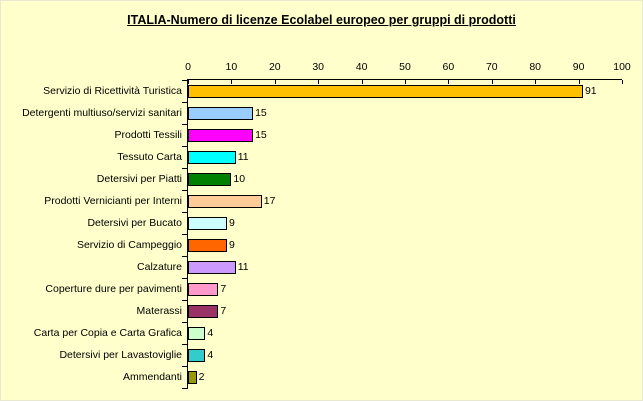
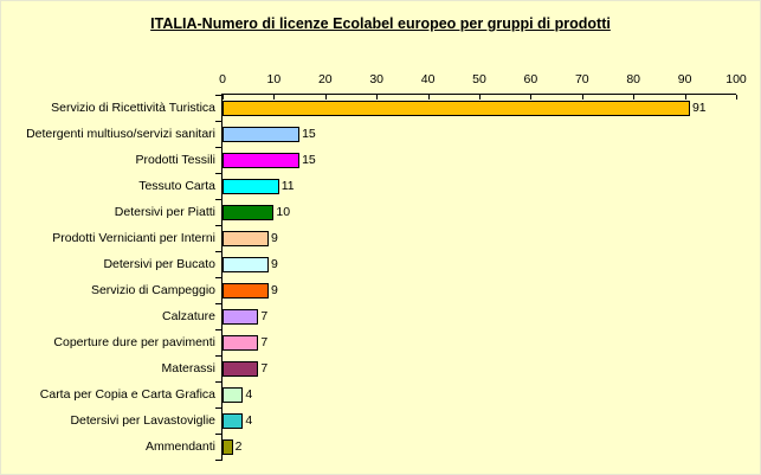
Prodotti Vernicianti per Interni: 17 -> 9
Calzature: 11 -> 7
